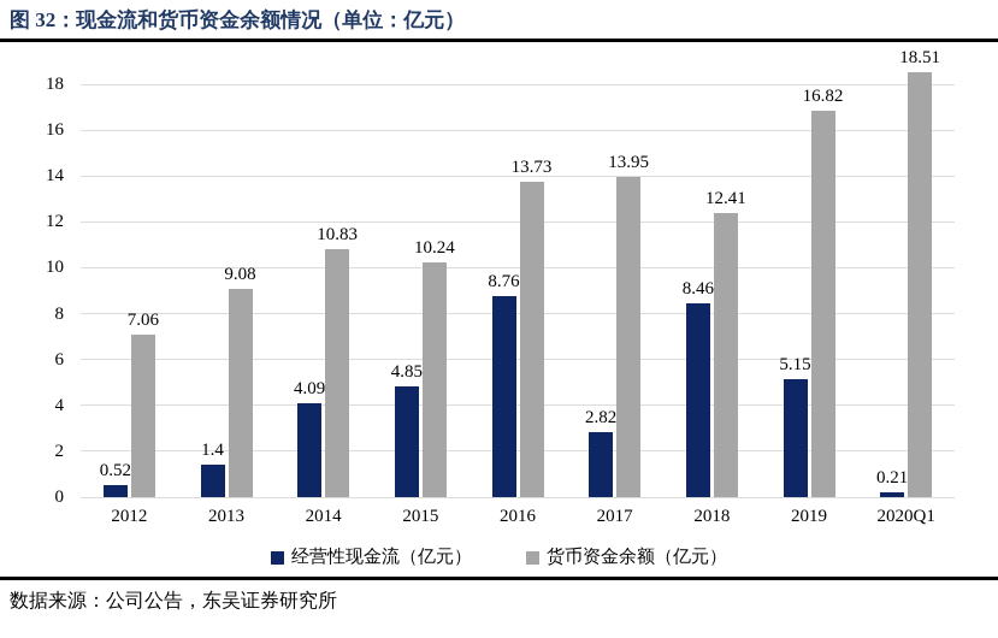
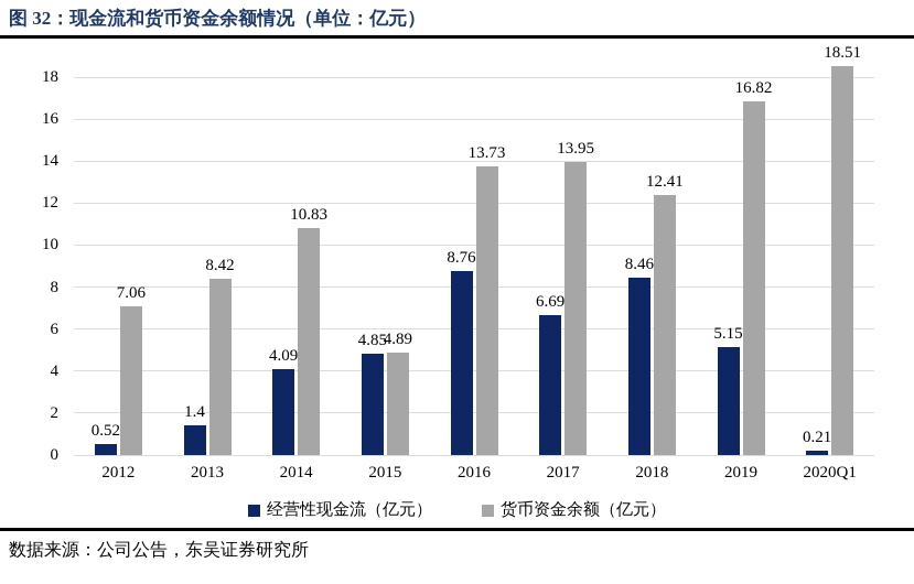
货币资金余额（亿元）/2013: 9.08 -> 8.42
货币资金余额（亿元）/2015: 10.24 -> 4.89
经营性现金流（亿元）/2017: 2.82 -> 6.69
